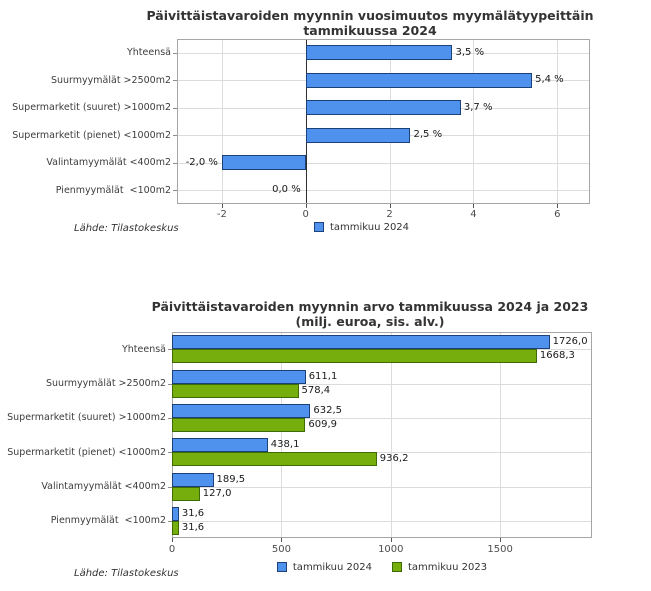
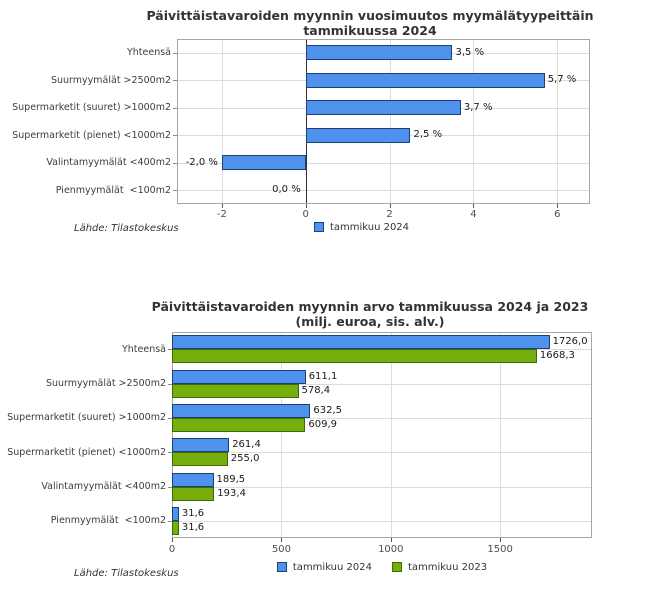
Päivittäistavaroiden myynnin vuosimuutos myymälätyypeittäin/Suurmyymälät >2500m2: 5,4 -> 5,7
Päivittäistavaroiden myynnin arvo tammikuussa 2024 ja 2023/tammikuu 2024/Supermarketit (pienet) <1000m2: 438,1 -> 261,4
Päivittäistavaroiden myynnin arvo tammikuussa 2024 ja 2023/tammikuu 2023/Supermarketit (pienet) <1000m2: 936,2 -> 255,0
Päivittäistavaroiden myynnin arvo tammikuussa 2024 ja 2023/tammikuu 2023/Valintamyymälät <400m2: 127,0 -> 193,4
